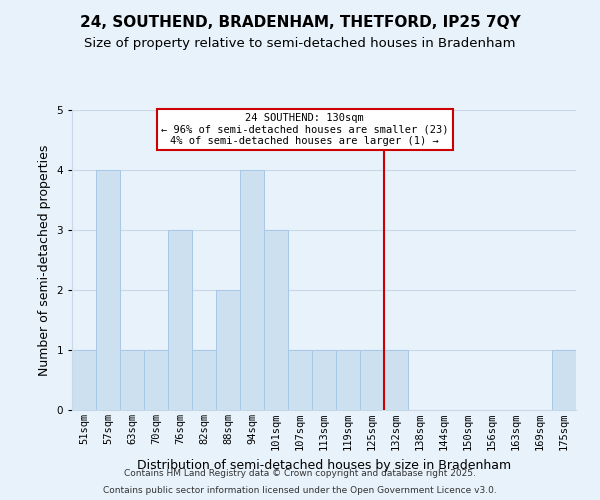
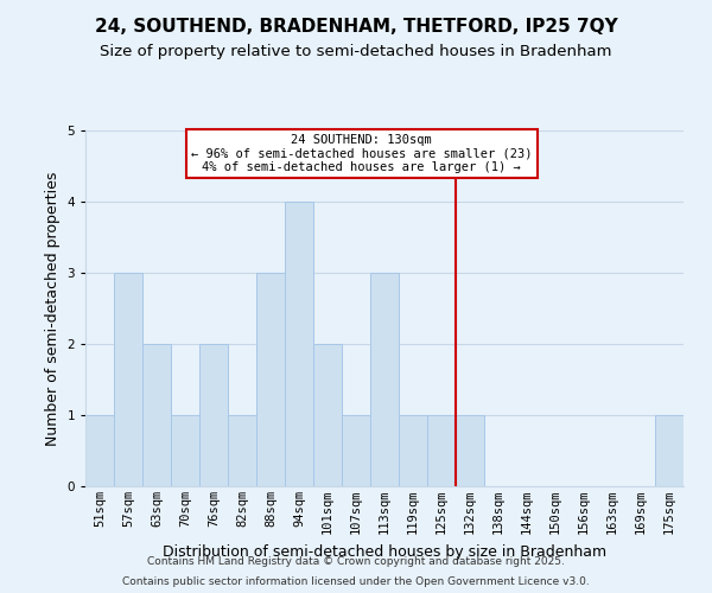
57sqm: 4 -> 3
63sqm: 1 -> 2
76sqm: 3 -> 2
88sqm: 2 -> 3
101sqm: 3 -> 2
113sqm: 1 -> 3
